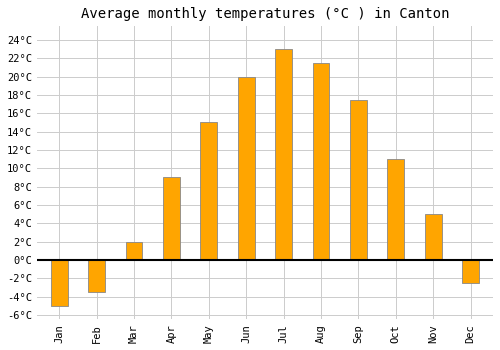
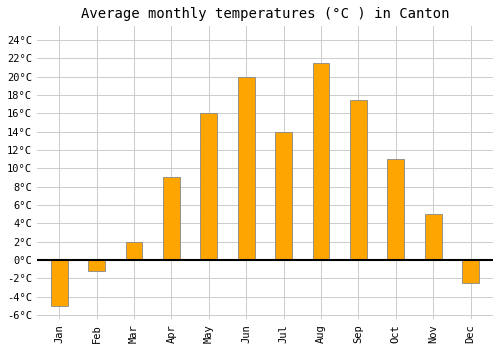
Feb: -3.5°C -> -1.2°C
May: 15.0°C -> 16.0°C
Jul: 23.0°C -> 14.0°C
